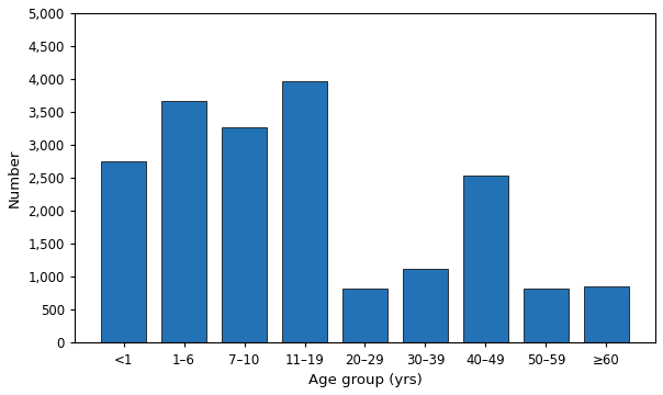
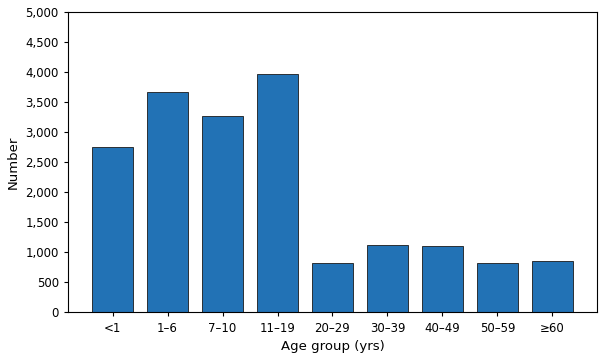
40–49: 2,540 -> 1,100
